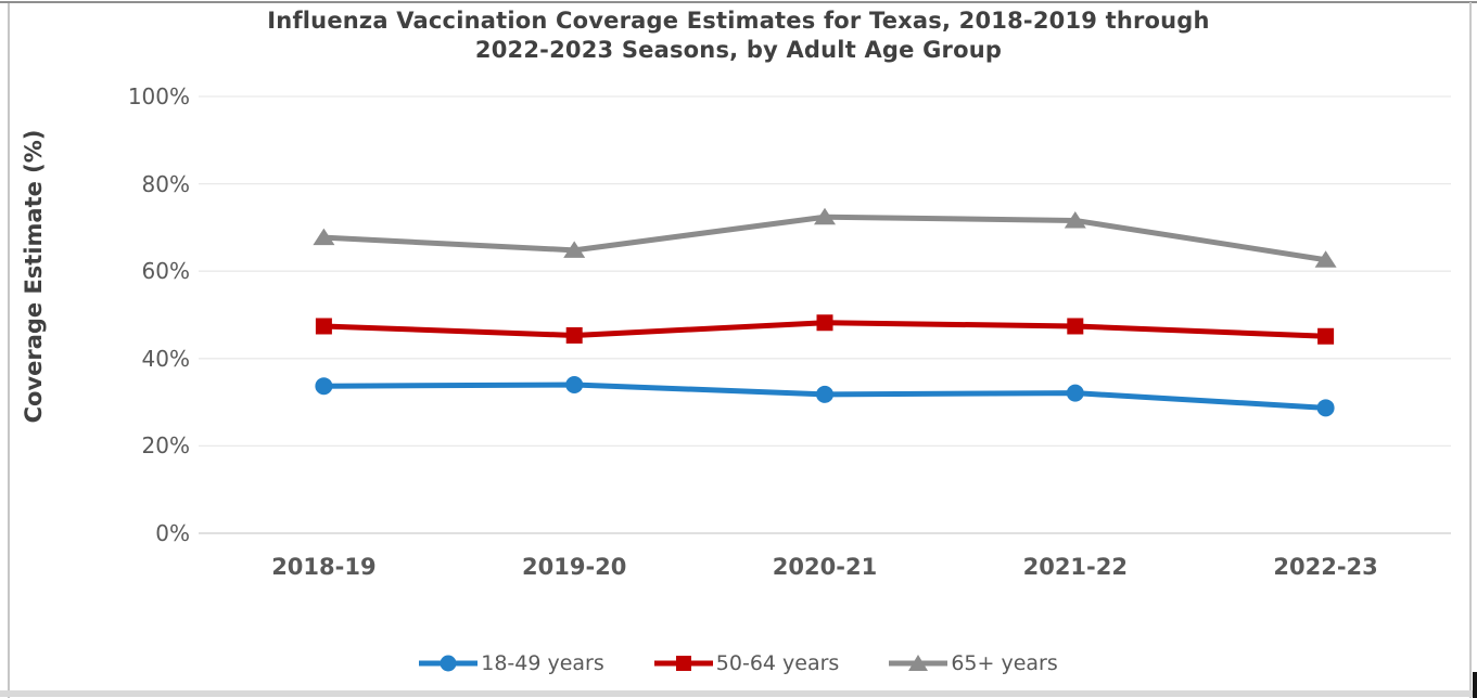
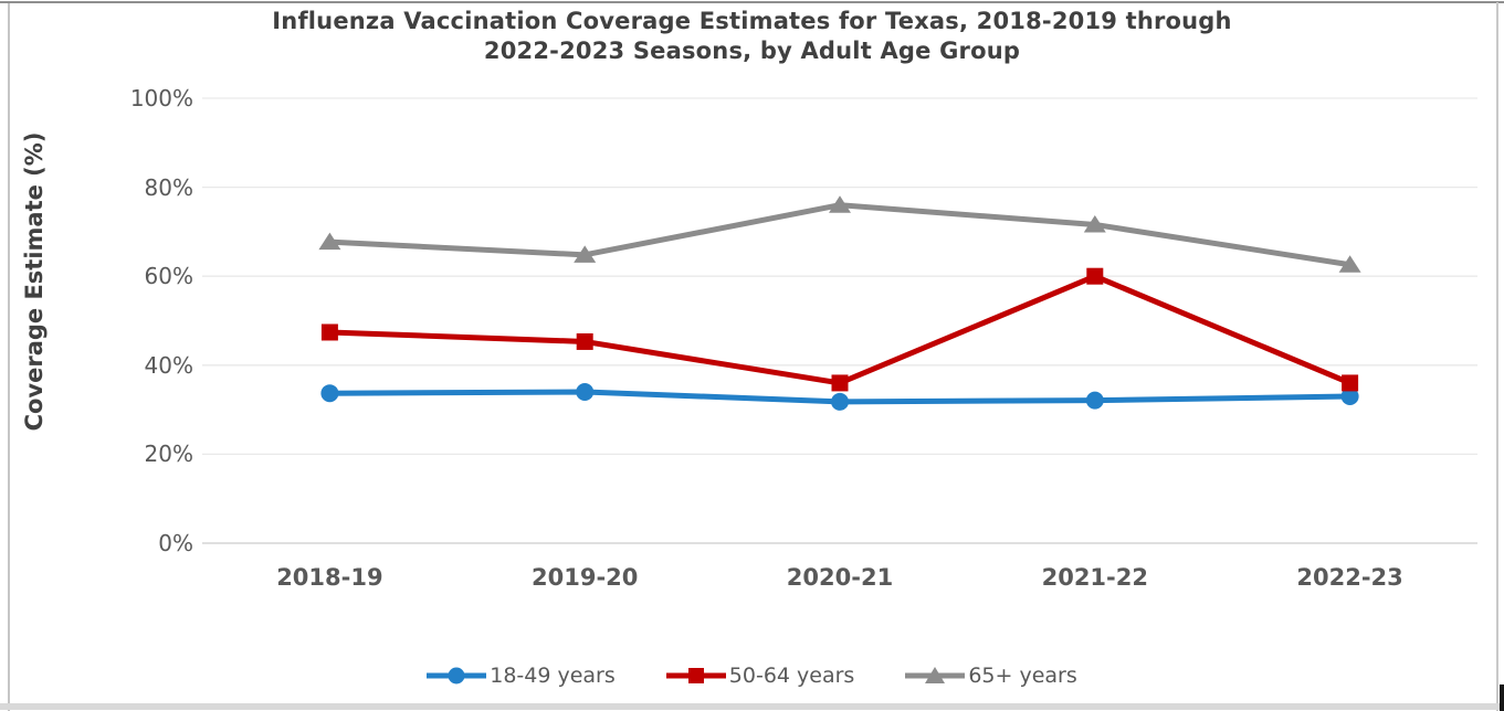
50-64 years/2020-21: 48% -> 36%
65+ years/2020-21: 72% -> 76%
50-64 years/2021-22: 47% -> 60%
18-49 years/2022-23: 29% -> 33%
50-64 years/2022-23: 45% -> 36%
